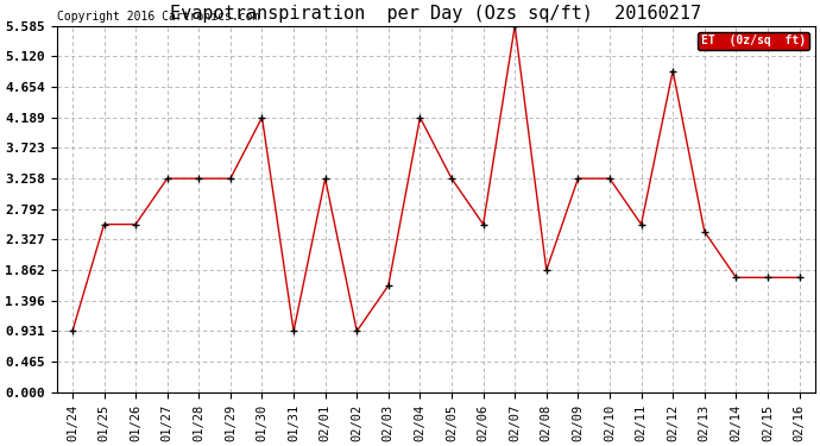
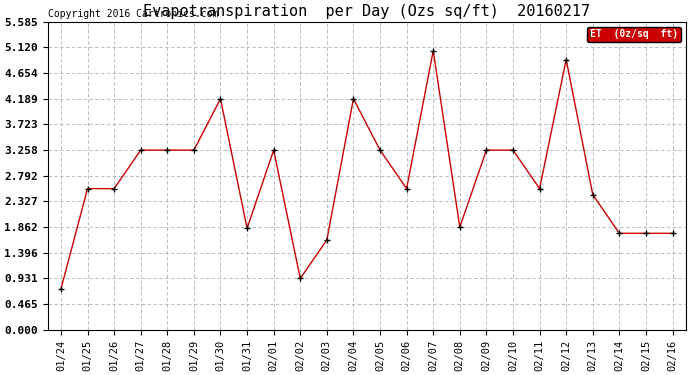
01/24: 0.93 -> 0.74
01/31: 0.93 -> 1.84
02/07: 5.58 -> 5.06
